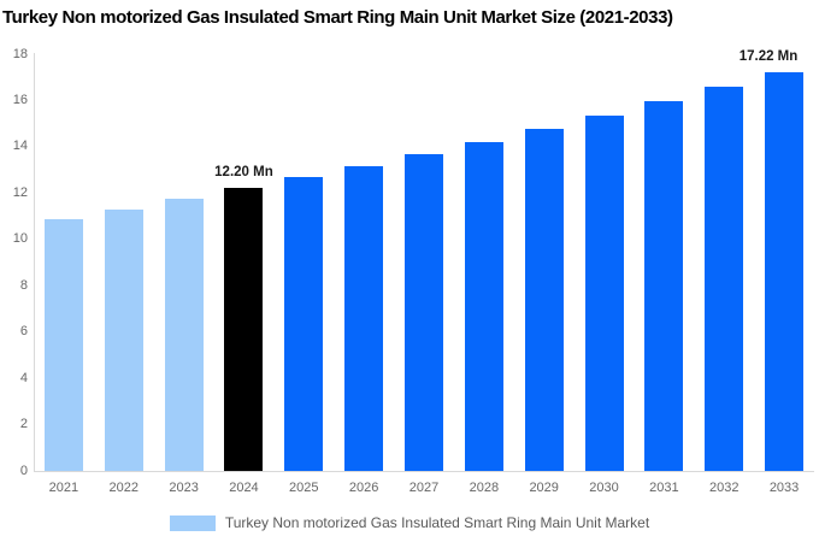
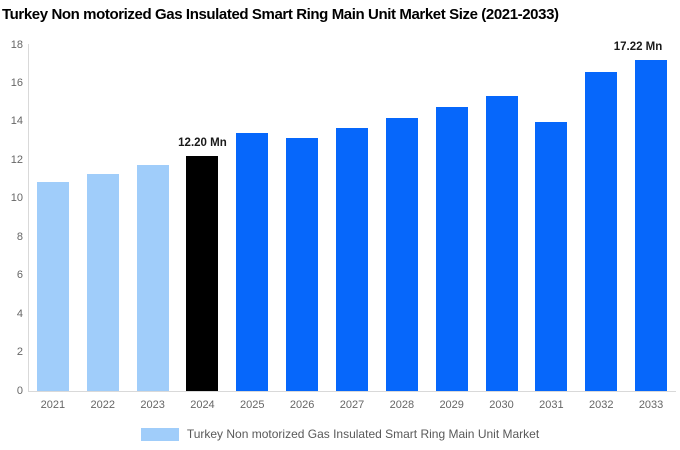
2025: 12.7 -> 13.4
2031: 16.0 -> 14.0
